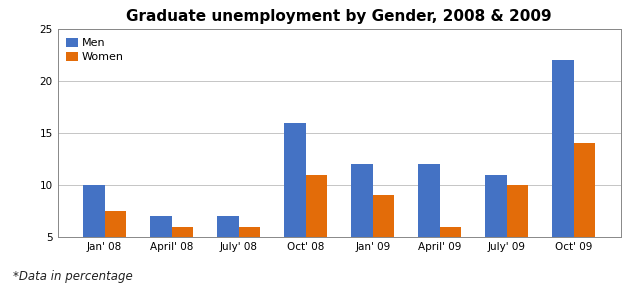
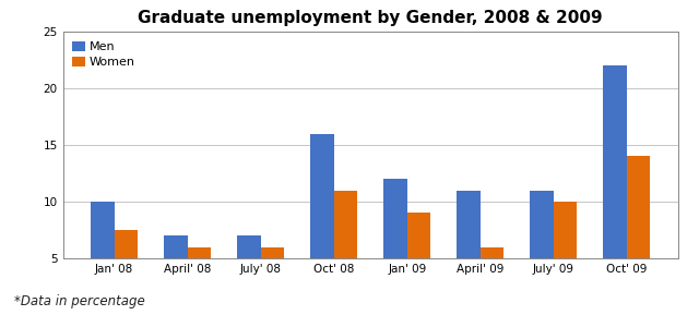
Men/April' 09: 12 -> 11
